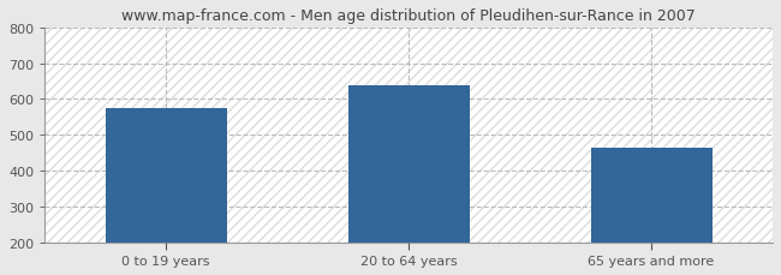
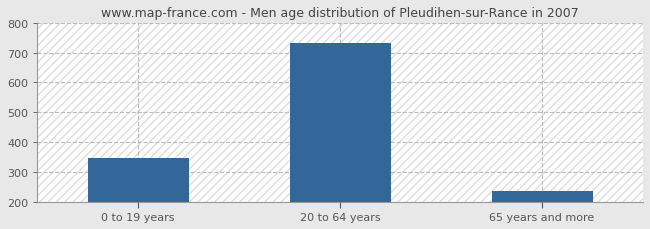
0 to 19 years: 575 -> 348
20 to 64 years: 640 -> 731
65 years and more: 465 -> 235
